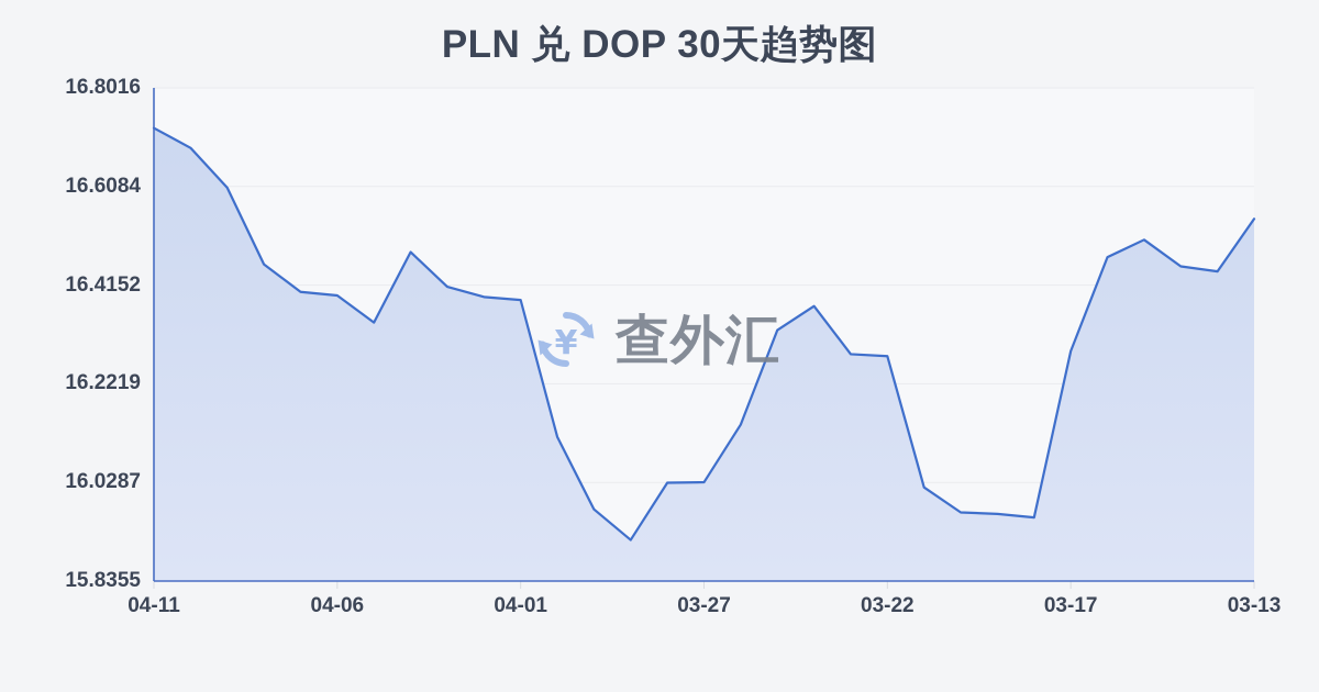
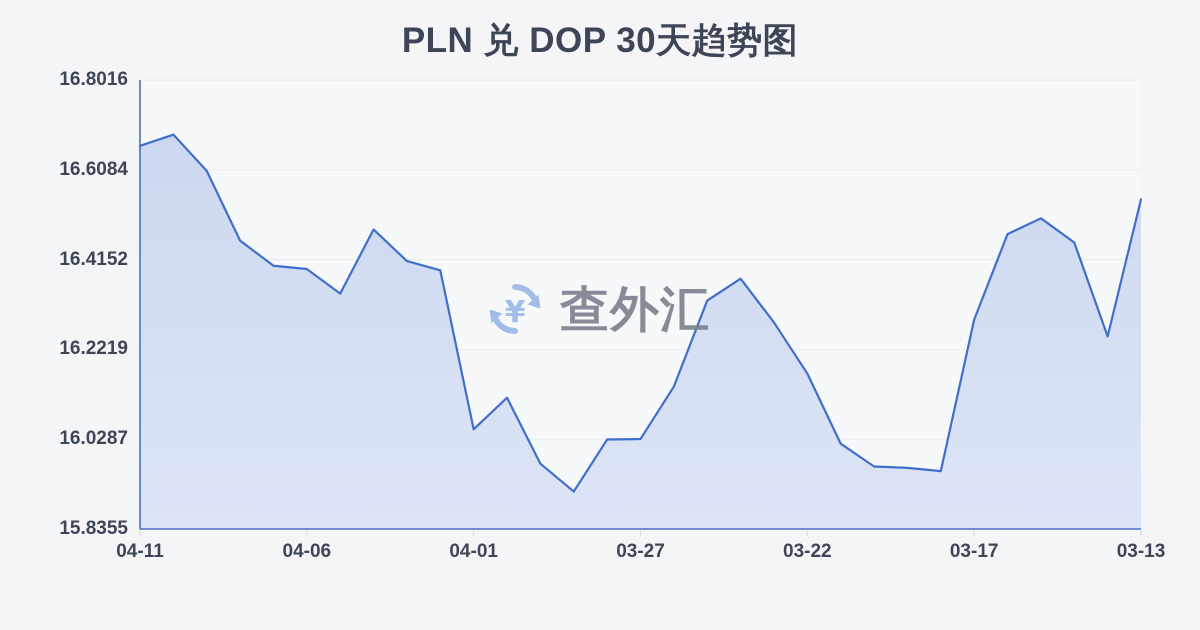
04-11: 16.72 -> 16.66
04-01: 16.39 -> 16.05
03-22: 16.28 -> 16.17
03-13: 16.44 -> 16.25
